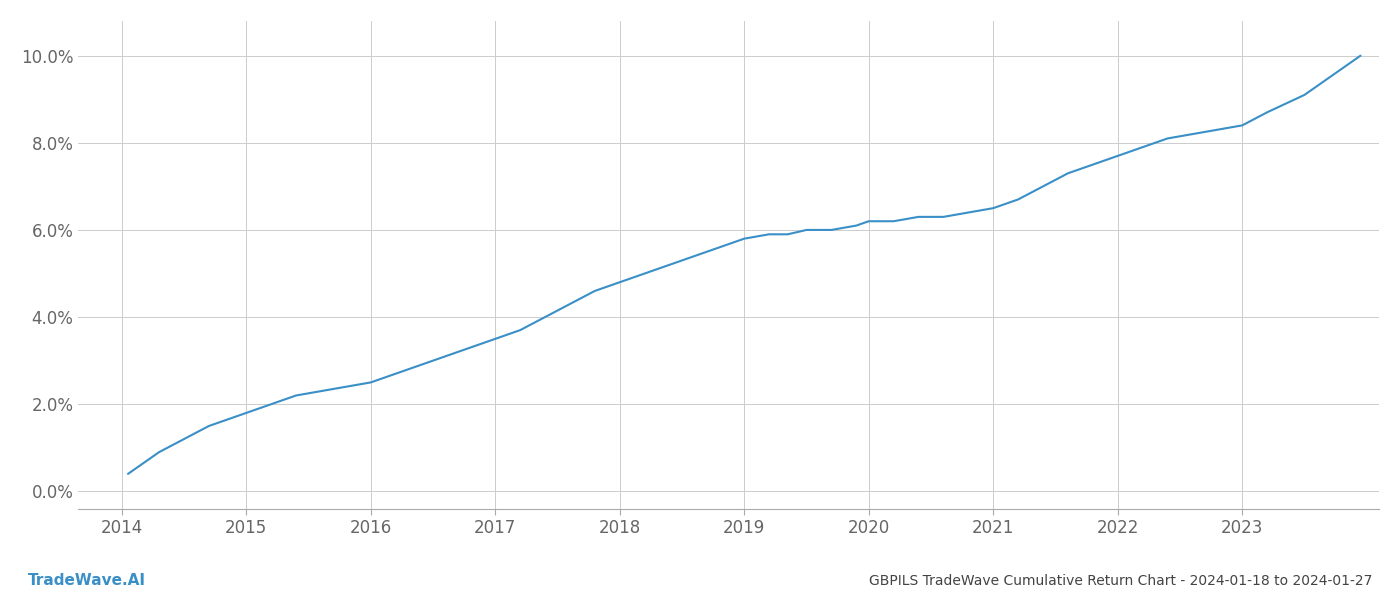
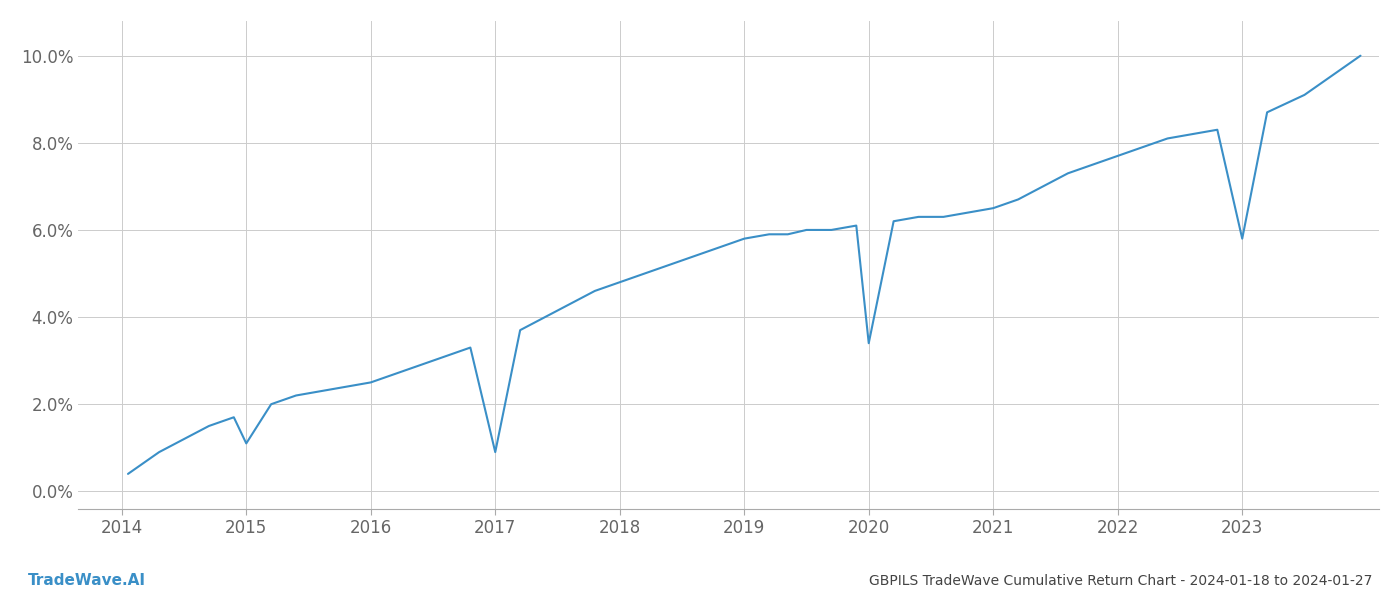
2015: 1.8% -> 1.1%
2017: 3.5% -> 0.9%
2020: 6.2% -> 3.4%
2023: 8.4% -> 5.8%
